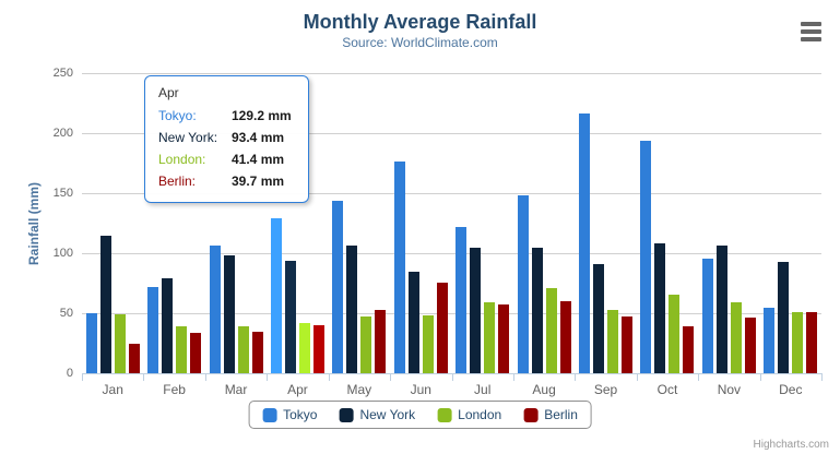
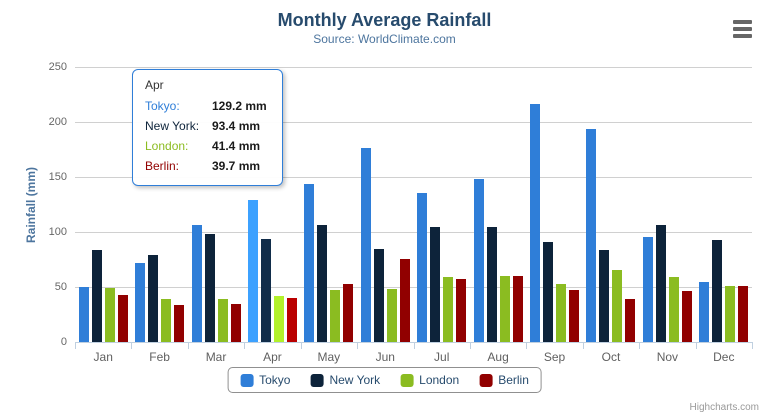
New York/Jan: 115 -> 84
Berlin/Jan: 25 -> 42
Tokyo/Jul: 122 -> 136
London/Aug: 71 -> 60
New York/Oct: 108 -> 84
